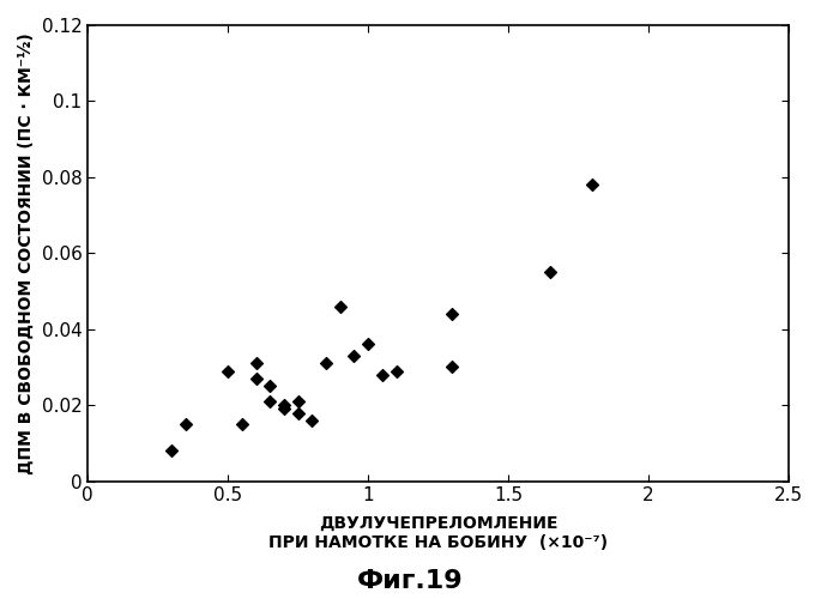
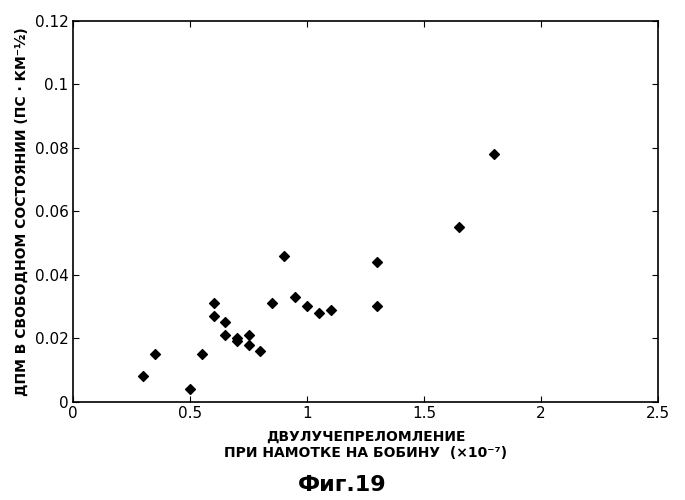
0.5: 0.029 -> 0.004
1: 0.036 -> 0.030
